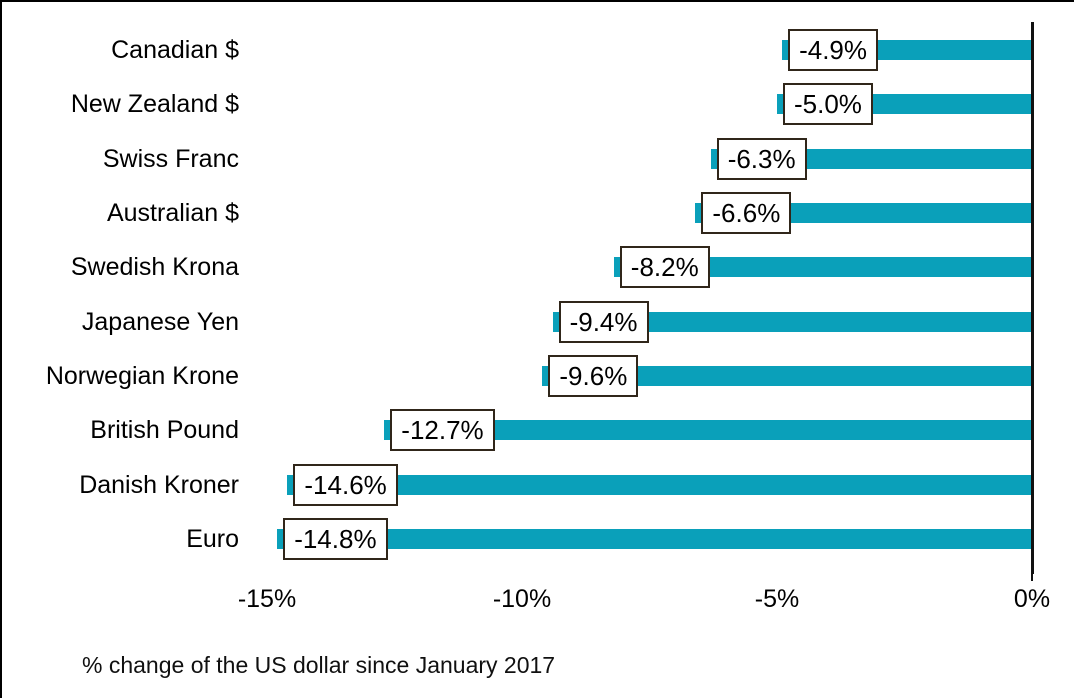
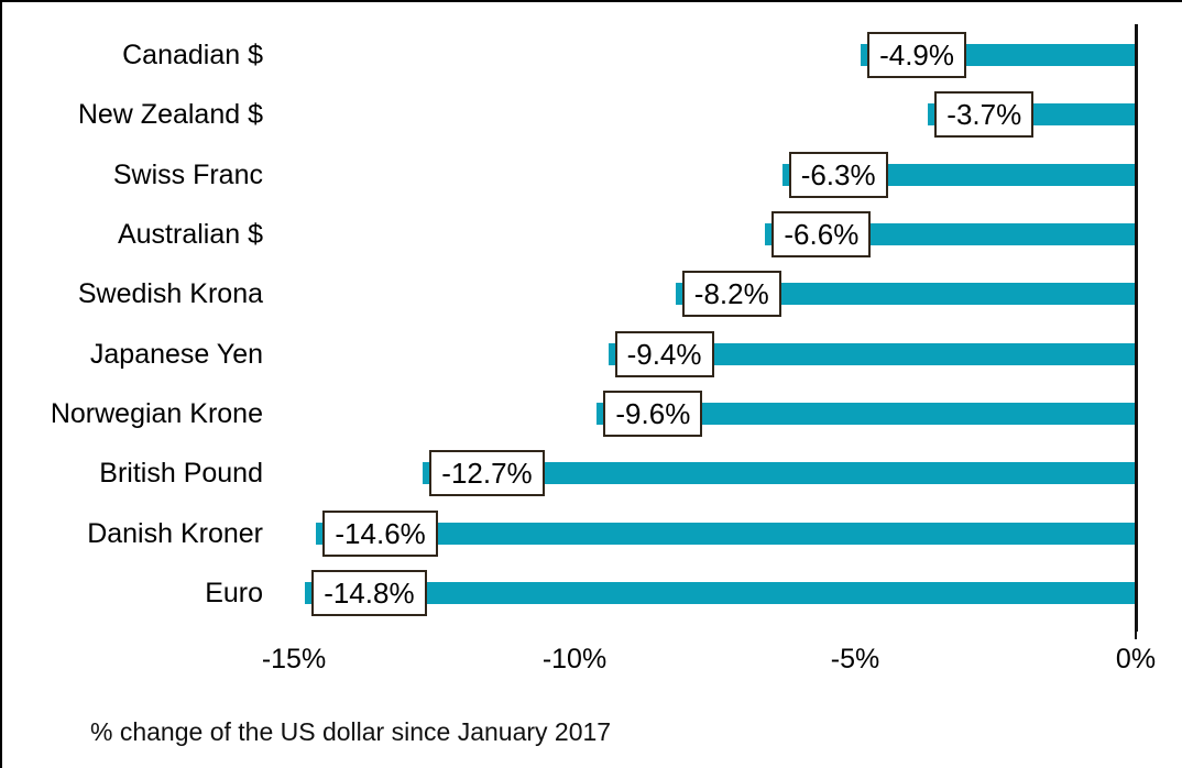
New Zealand $: -5.0% -> -3.7%
